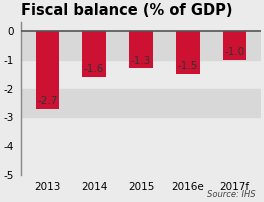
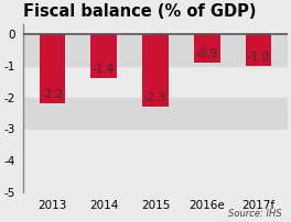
2013: -2.7 -> -2.2
2014: -1.6 -> -1.4
2015: -1.3 -> -2.3
2016e: -1.5 -> -0.9
